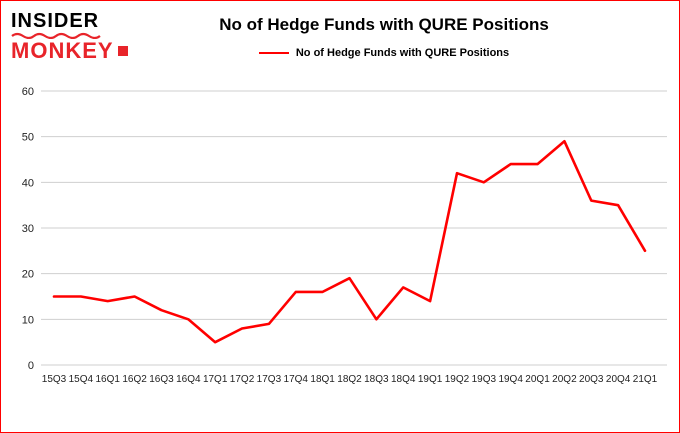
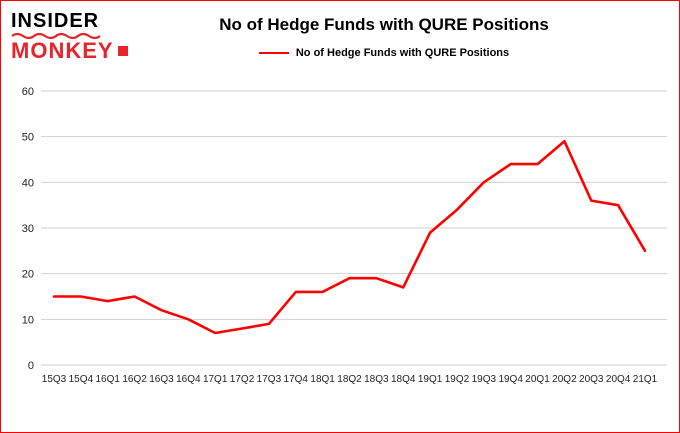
17Q1: 5 -> 7
18Q3: 10 -> 19
19Q1: 14 -> 29
19Q2: 42 -> 34
